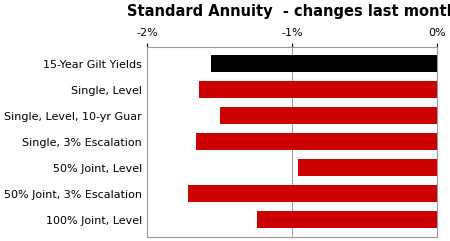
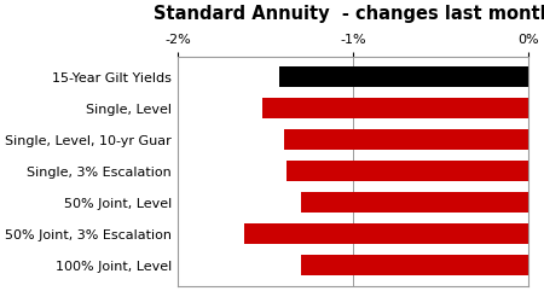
15-Year Gilt Yields: -1.56% -> -1.42%
Single, Level: -1.64% -> -1.52%
Single, Level, 10-yr Guar: -1.50% -> -1.39%
Single, 3% Escalation: -1.66% -> -1.38%
50% Joint, Level: -0.96% -> -1.30%
50% Joint, 3% Escalation: -1.72% -> -1.62%
100% Joint, Level: -1.24% -> -1.30%
